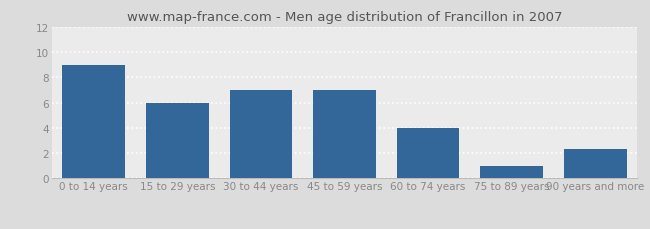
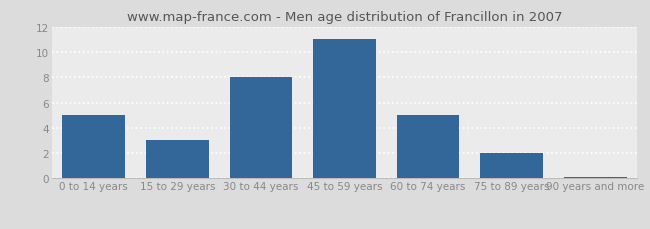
0 to 14 years: 9.0 -> 5.0
15 to 29 years: 6.0 -> 3.0
30 to 44 years: 7.0 -> 8.0
45 to 59 years: 7.0 -> 11.0
60 to 74 years: 4.0 -> 5.0
75 to 89 years: 1.0 -> 2.0
90 years and more: 2.3 -> 0.1
